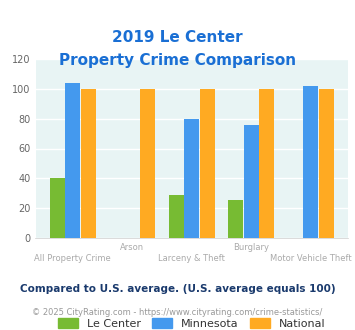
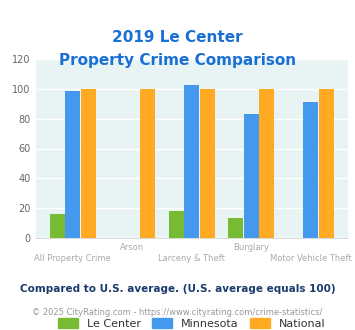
Le Center/All Property Crime: 40 -> 16
Minnesota/All Property Crime: 104 -> 99
Le Center/Larceny & Theft: 29 -> 18
Minnesota/Larceny & Theft: 80 -> 103
Le Center/Burglary: 25 -> 13
Minnesota/Burglary: 76 -> 83
Minnesota/Motor Vehicle Theft: 102 -> 91
